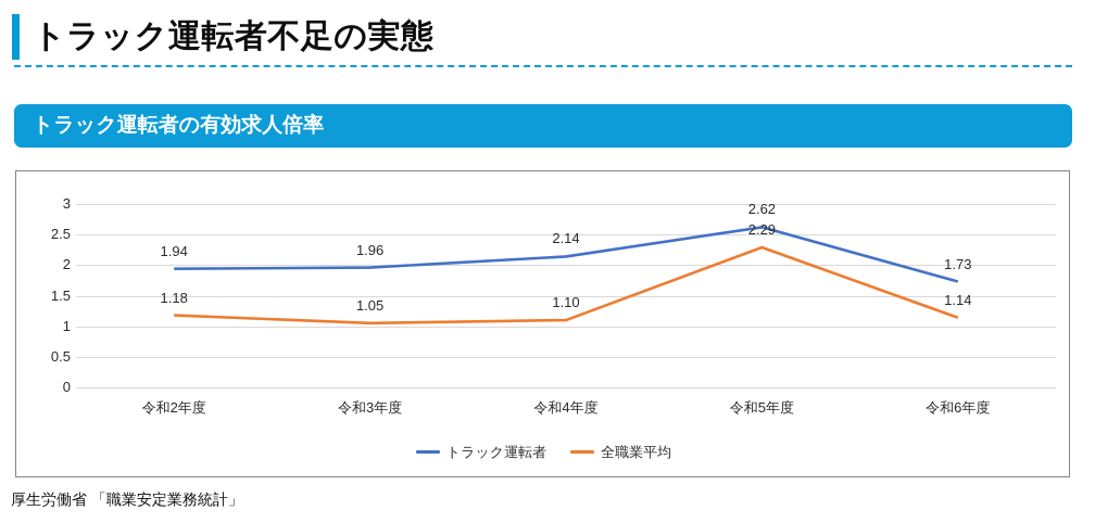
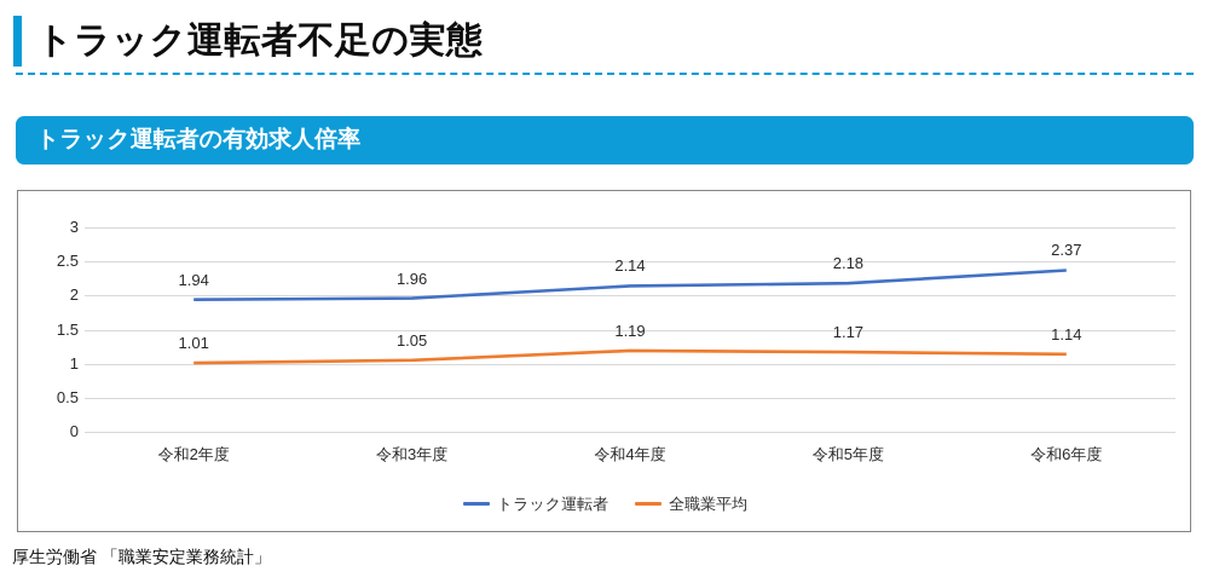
全職業平均/令和2年度: 1.18 -> 1.01
全職業平均/令和4年度: 1.10 -> 1.19
トラック運転者/令和5年度: 2.62 -> 2.18
全職業平均/令和5年度: 2.29 -> 1.17
トラック運転者/令和6年度: 1.73 -> 2.37
